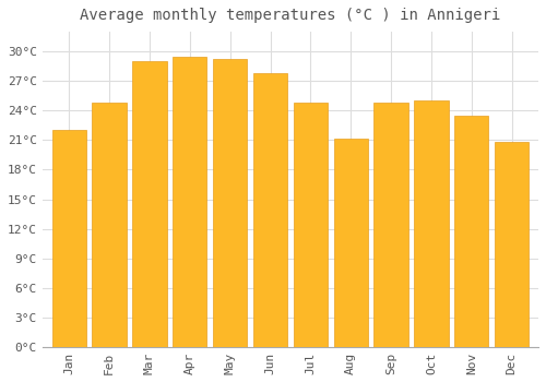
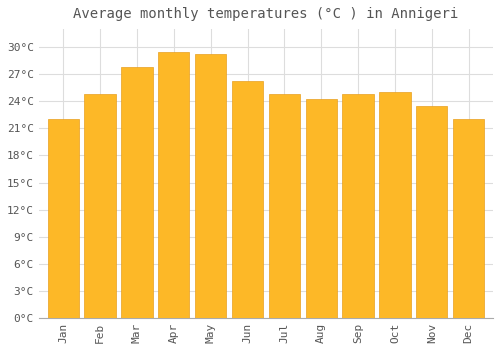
Mar: 29.0°C -> 27.8°C
Jun: 27.8°C -> 26.2°C
Aug: 21.2°C -> 24.2°C
Dec: 20.8°C -> 22.0°C
